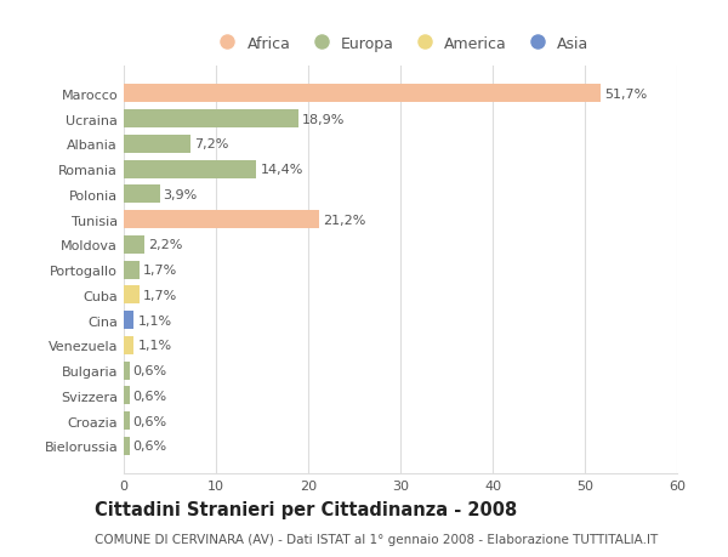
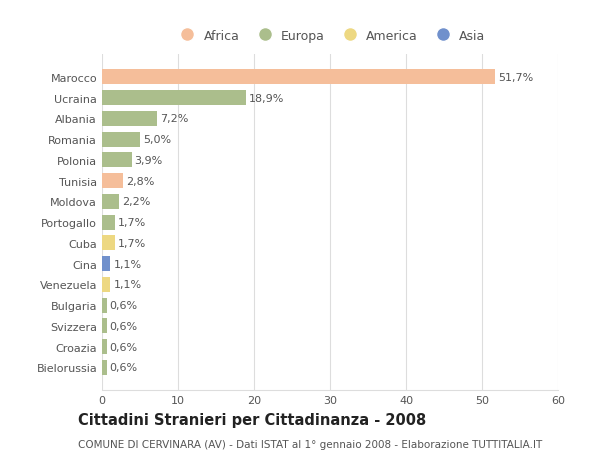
Romania: 14,4% -> 5,0%
Tunisia: 21,2% -> 2,8%
